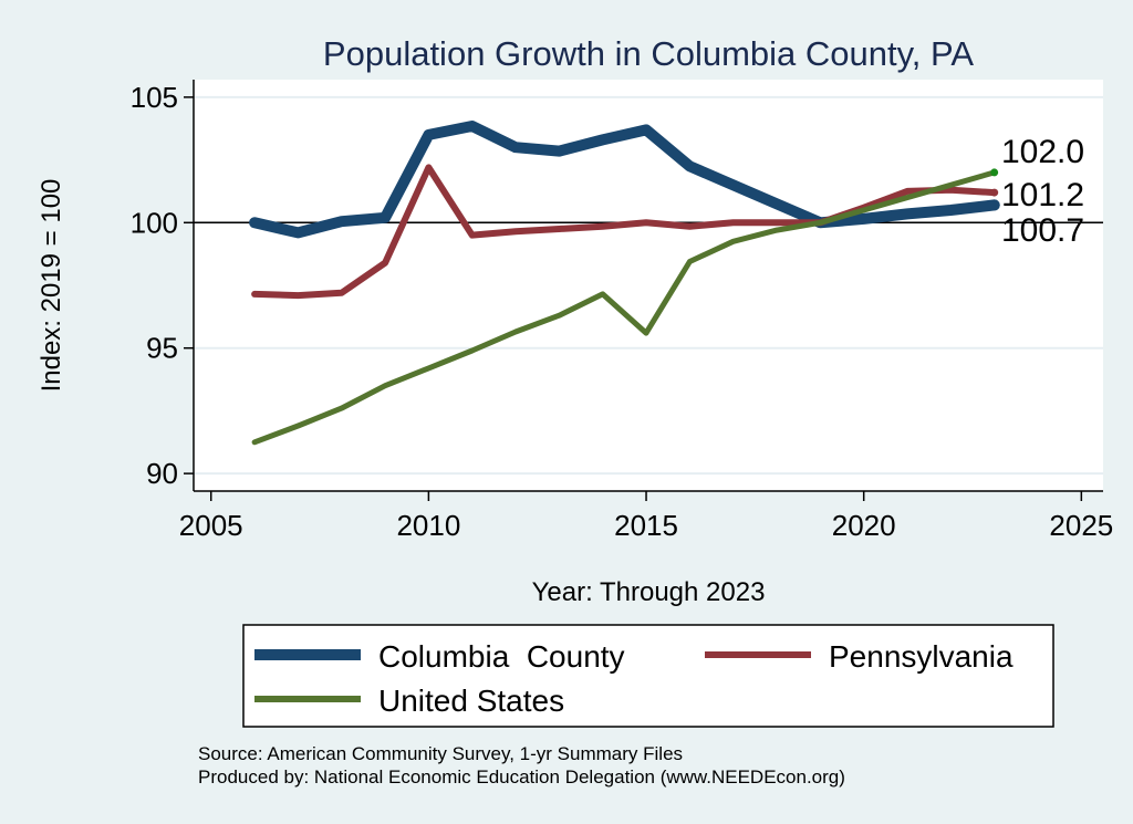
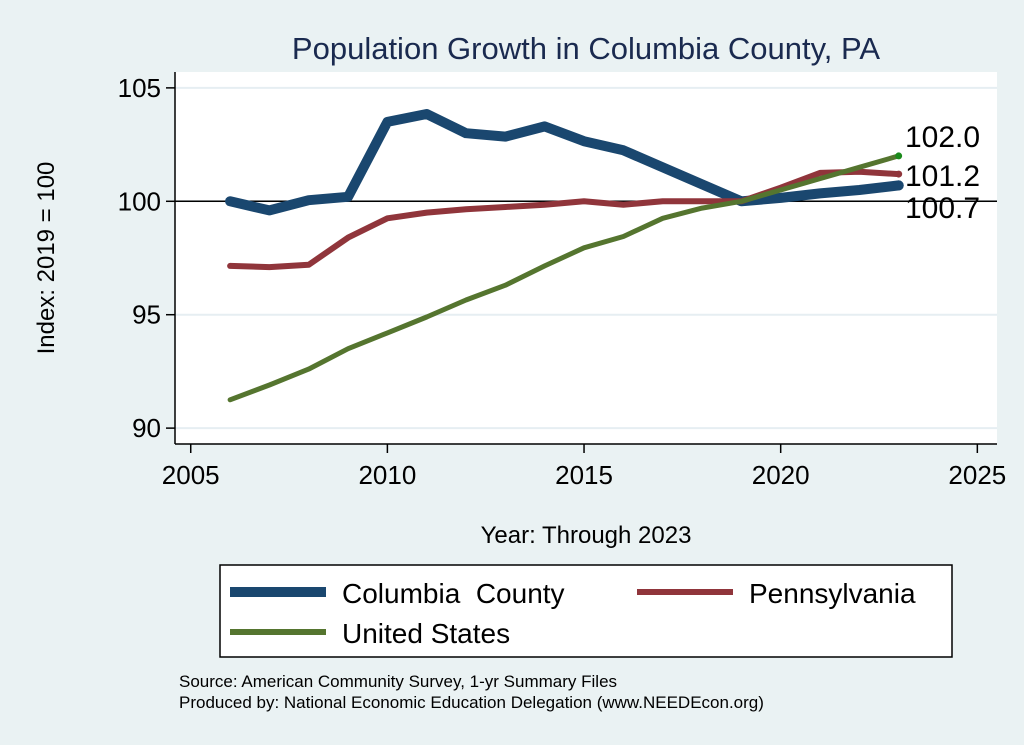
Pennsylvania/2010: 102.2 -> 99.2
Columbia County/2015: 103.7 -> 102.7
United States/2015: 95.6 -> 98.0
